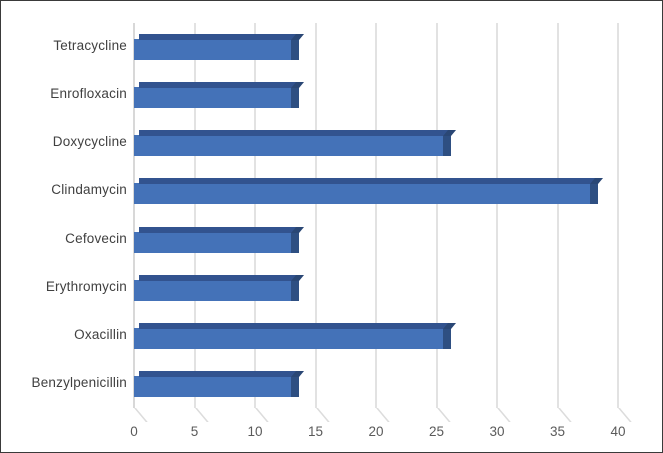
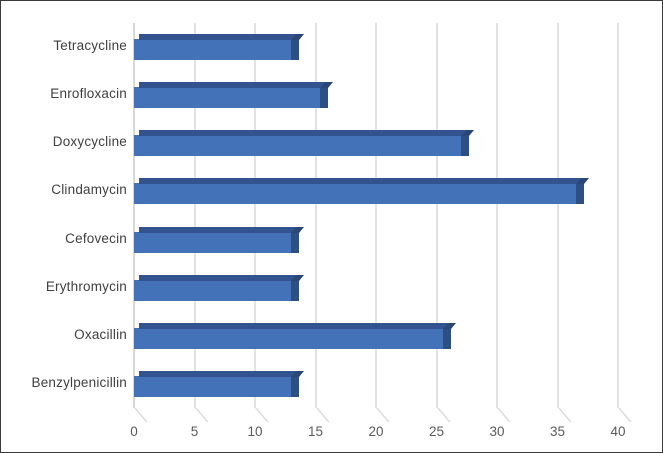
Enrofloxacin: 13.0 -> 15.4
Doxycycline: 25.5 -> 27.0
Clindamycin: 37.7 -> 36.5
